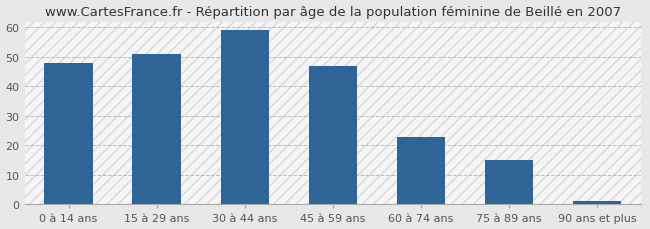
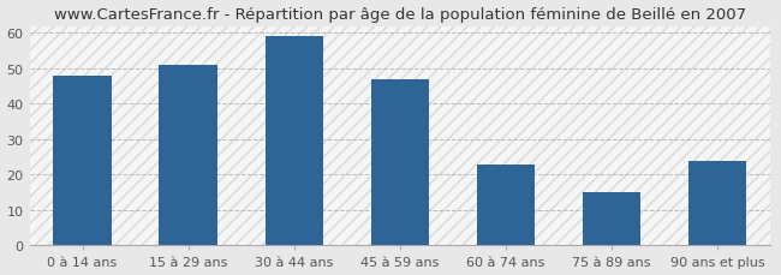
90 ans et plus: 1 -> 24
